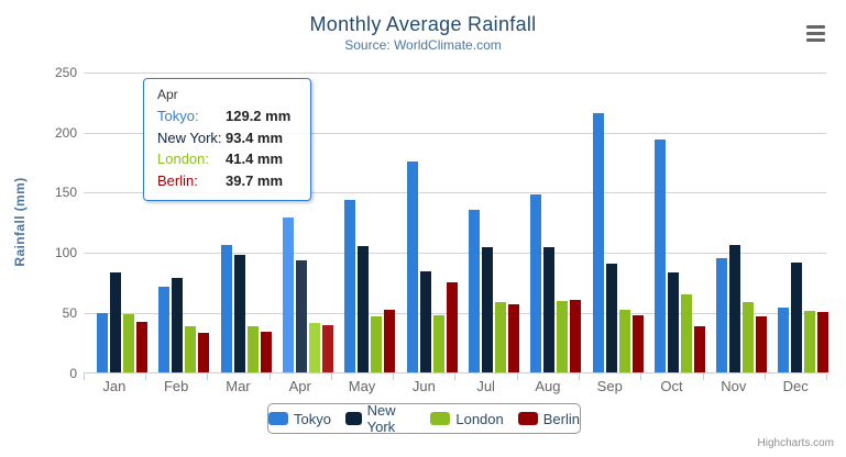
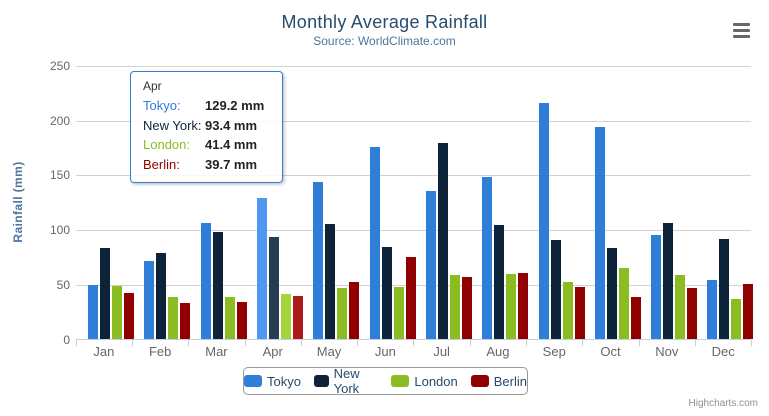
New York/Jul: 105 -> 180
London/Dec: 51 -> 37
